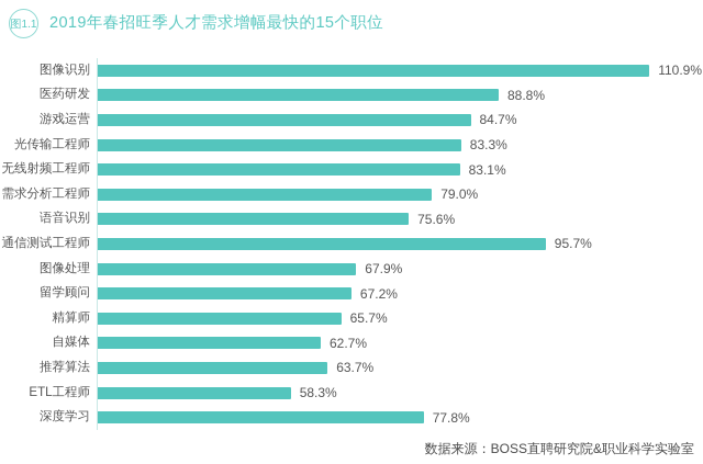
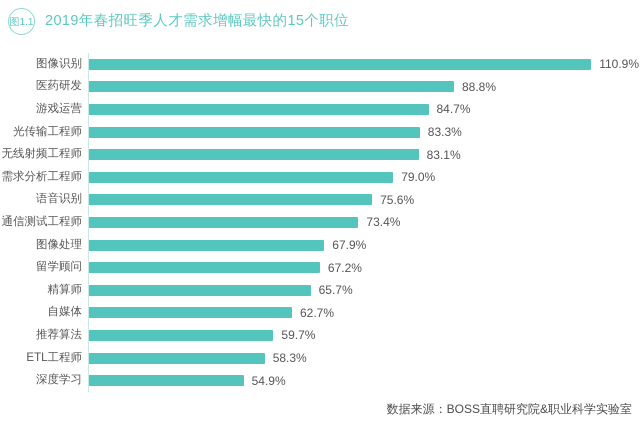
通信测试工程师: 95.7% -> 73.4%
推荐算法: 63.7% -> 59.7%
深度学习: 77.8% -> 54.9%
